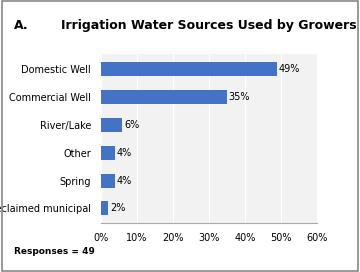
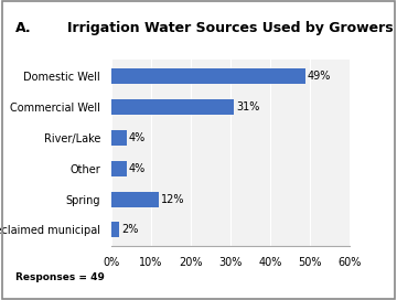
Commercial Well: 35% -> 31%
River/Lake: 6% -> 4%
Spring: 4% -> 12%
